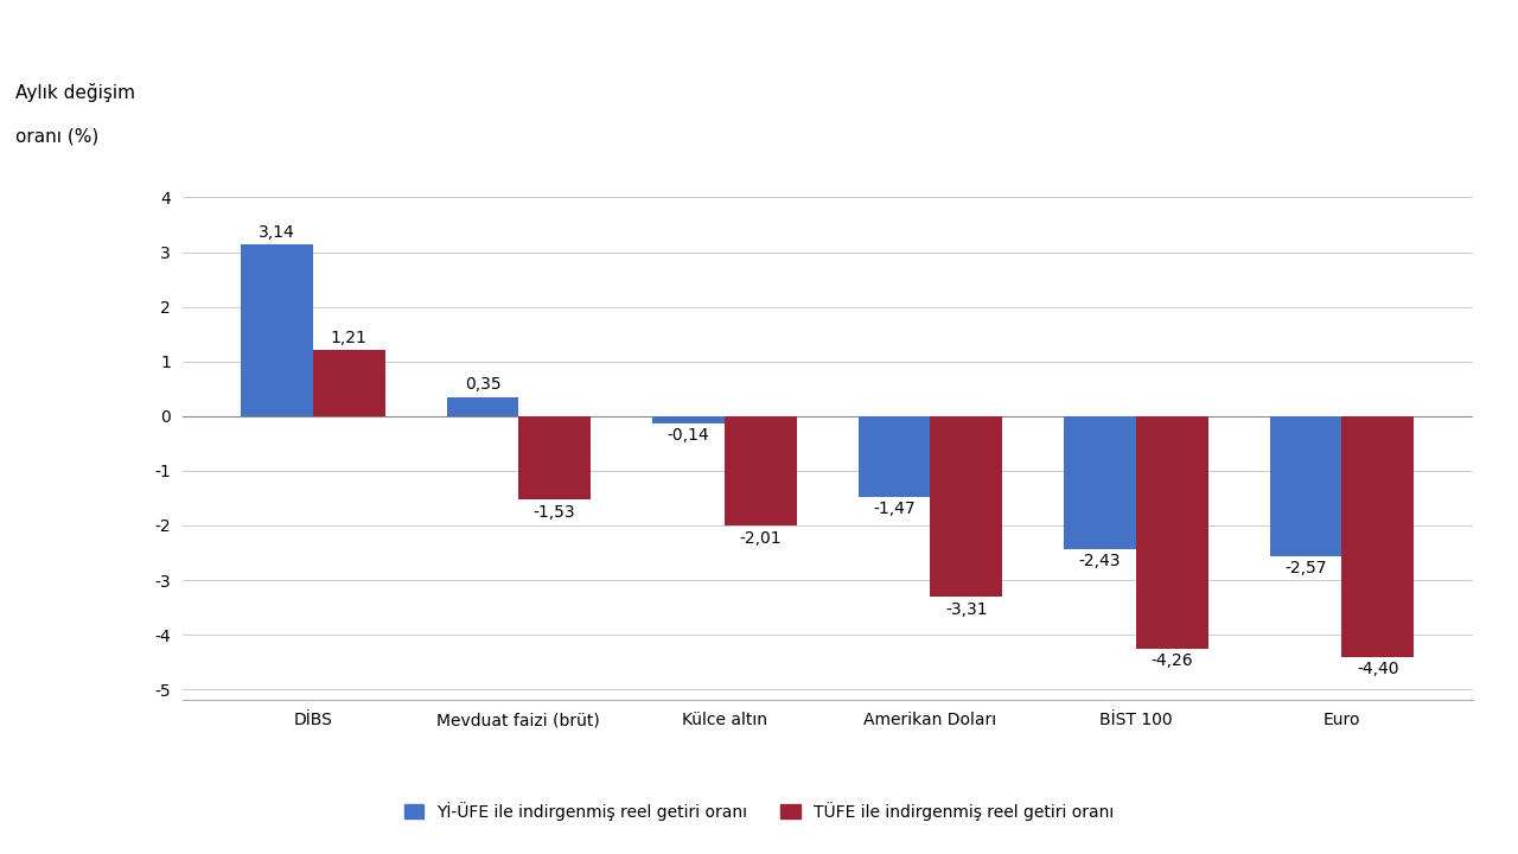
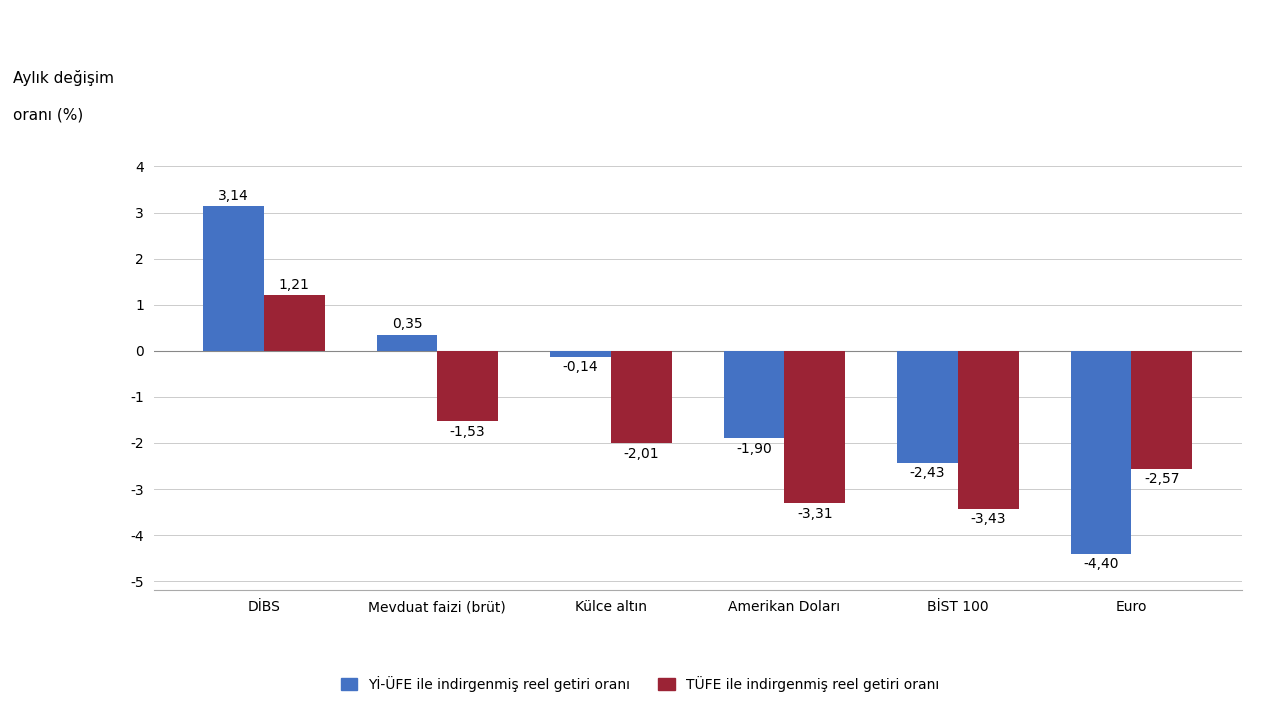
Yİ-ÜFE ile indirgenmiş reel getiri oranı/Amerikan Doları: -1,47 -> -1,90
TÜFE ile indirgenmiş reel getiri oranı/BİST 100: -4,26 -> -3,43
Yİ-ÜFE ile indirgenmiş reel getiri oranı/Euro: -2,57 -> -4,40
TÜFE ile indirgenmiş reel getiri oranı/Euro: -4,40 -> -2,57
